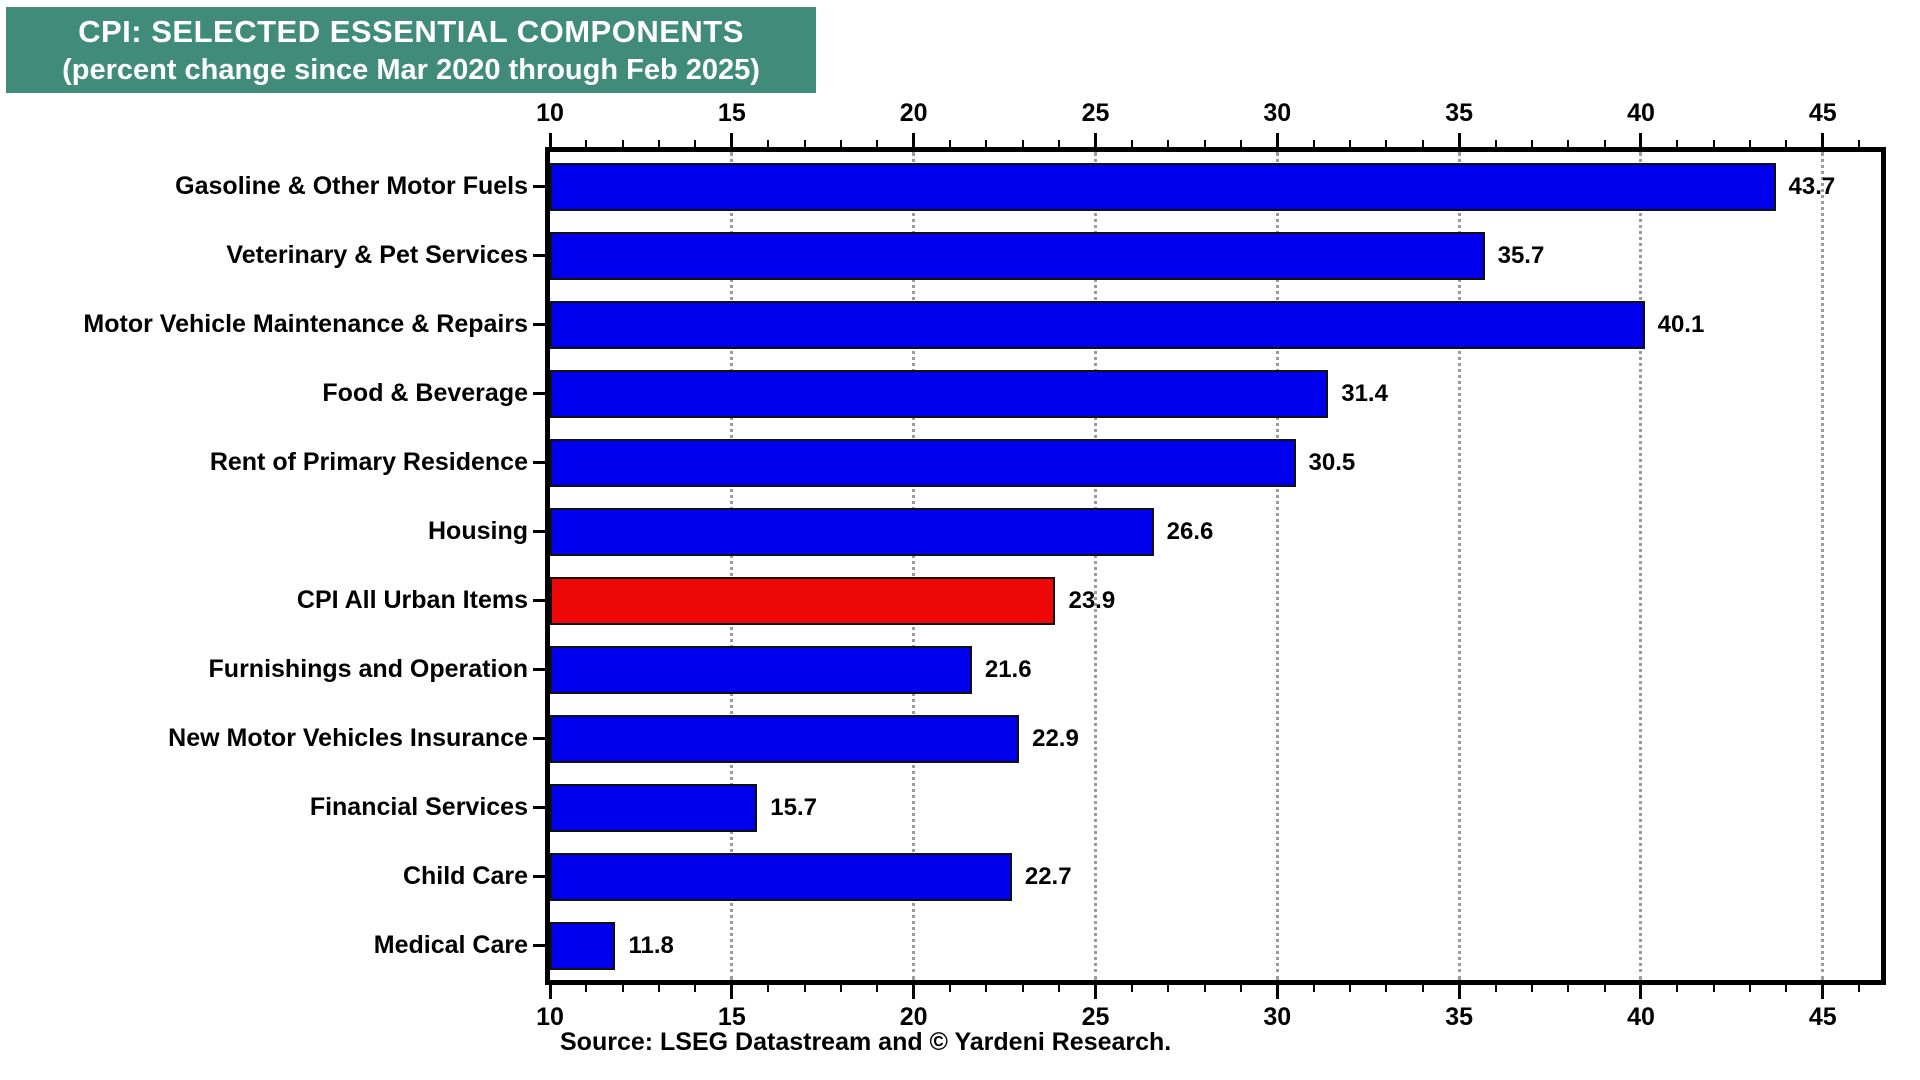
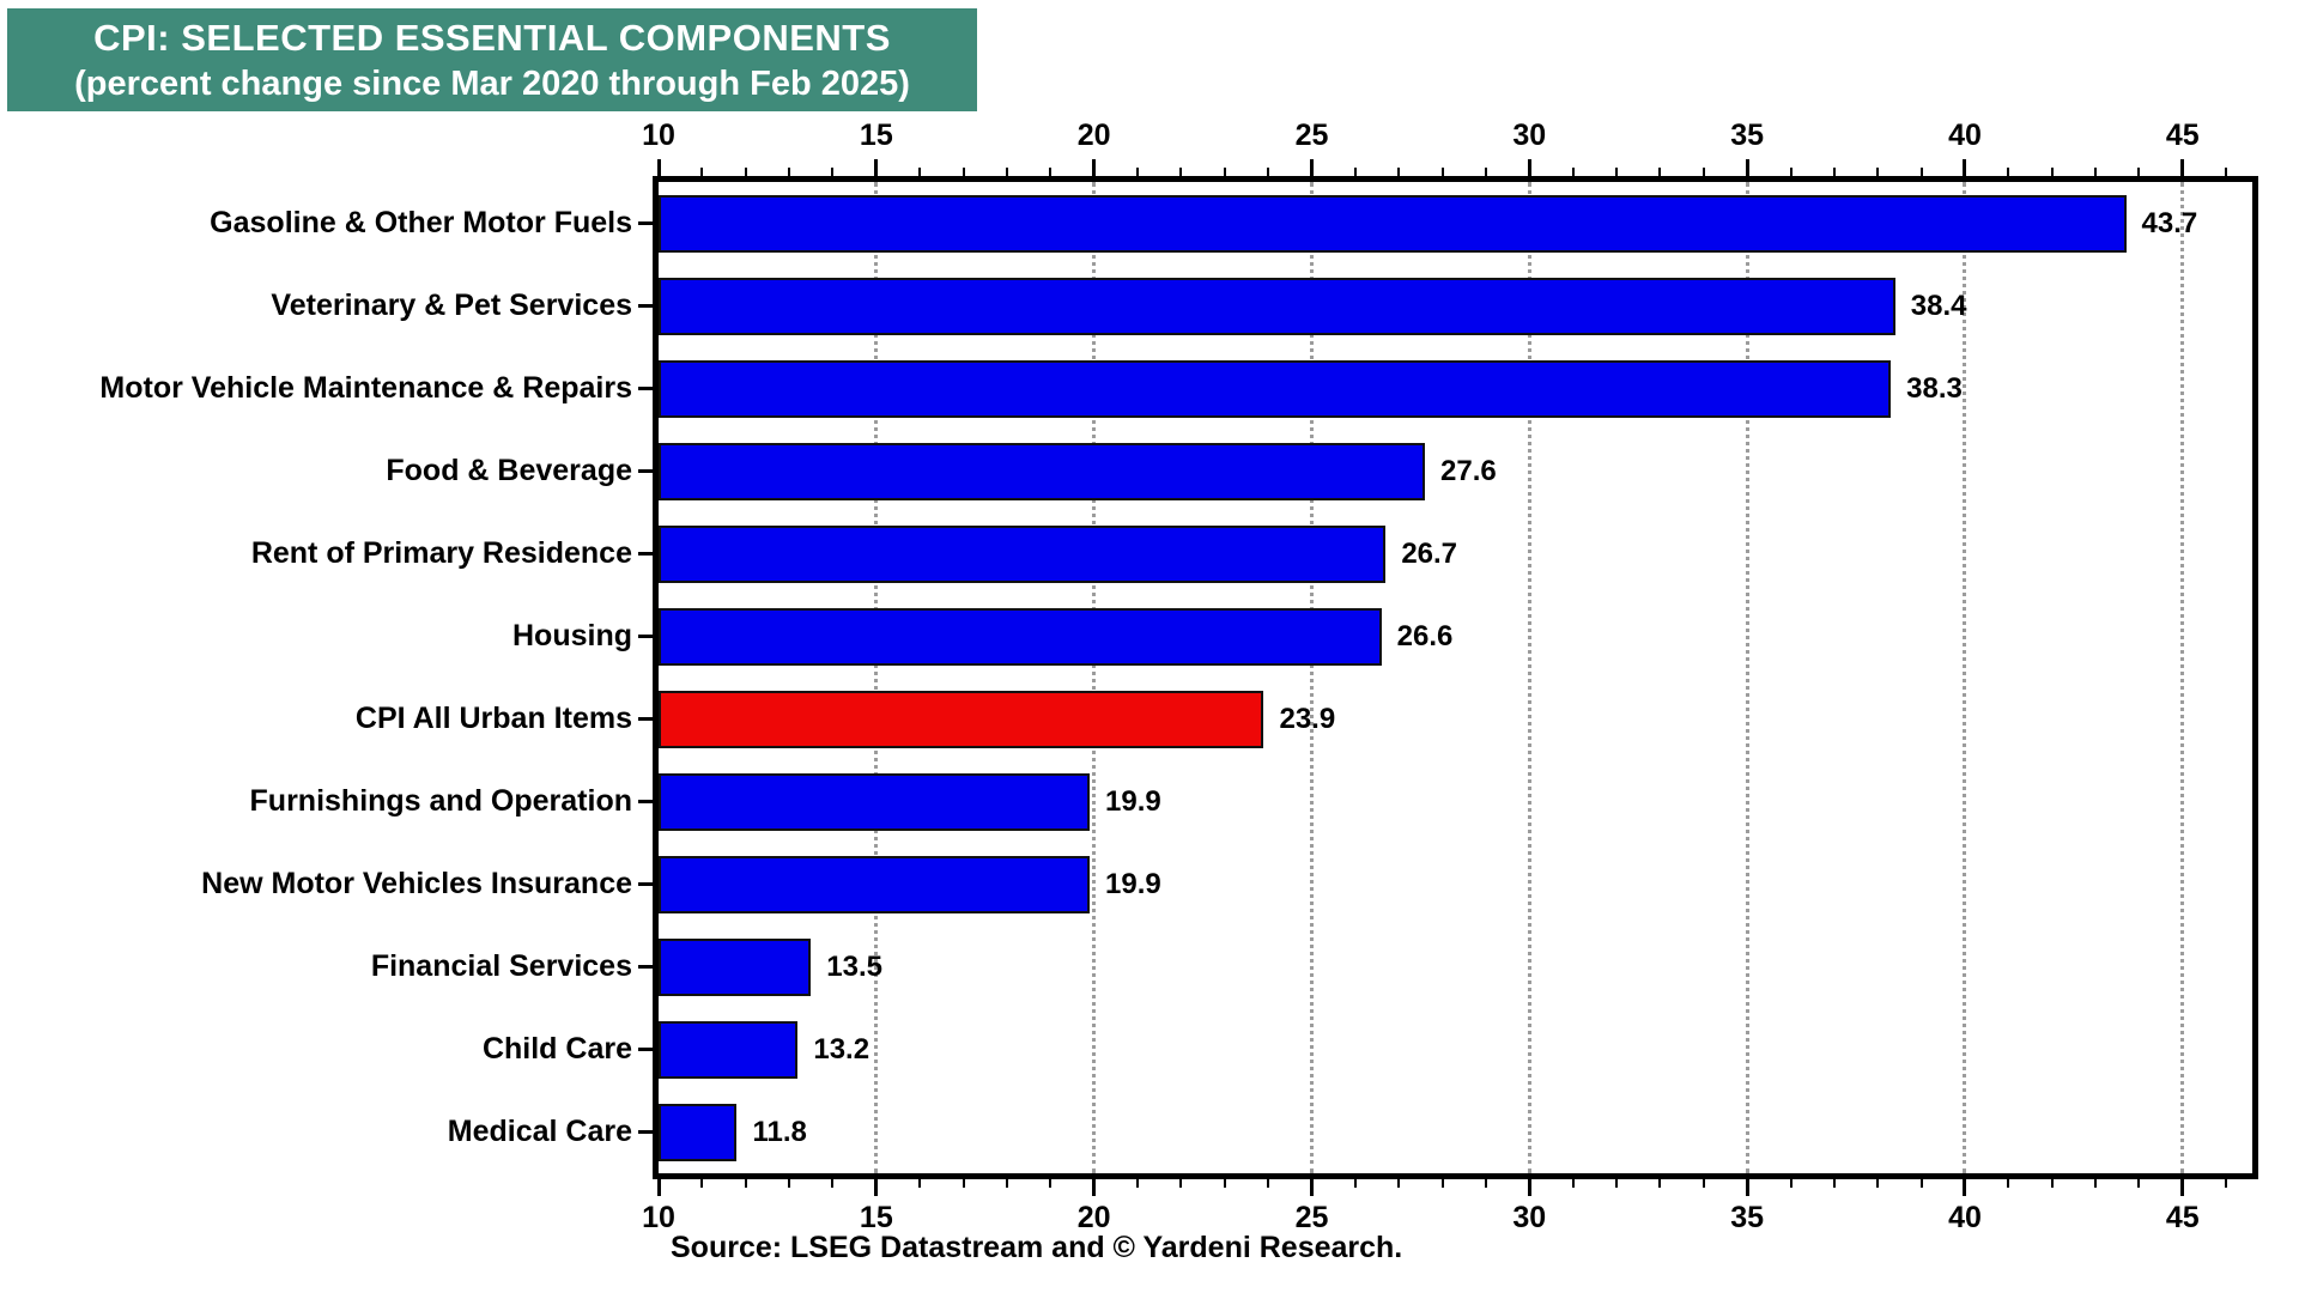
Veterinary & Pet Services: 35.7 -> 38.4
Motor Vehicle Maintenance & Repairs: 40.1 -> 38.3
Food & Beverage: 31.4 -> 27.6
Rent of Primary Residence: 30.5 -> 26.7
Furnishings and Operation: 21.6 -> 19.9
New Motor Vehicles Insurance: 22.9 -> 19.9
Financial Services: 15.7 -> 13.5
Child Care: 22.7 -> 13.2
